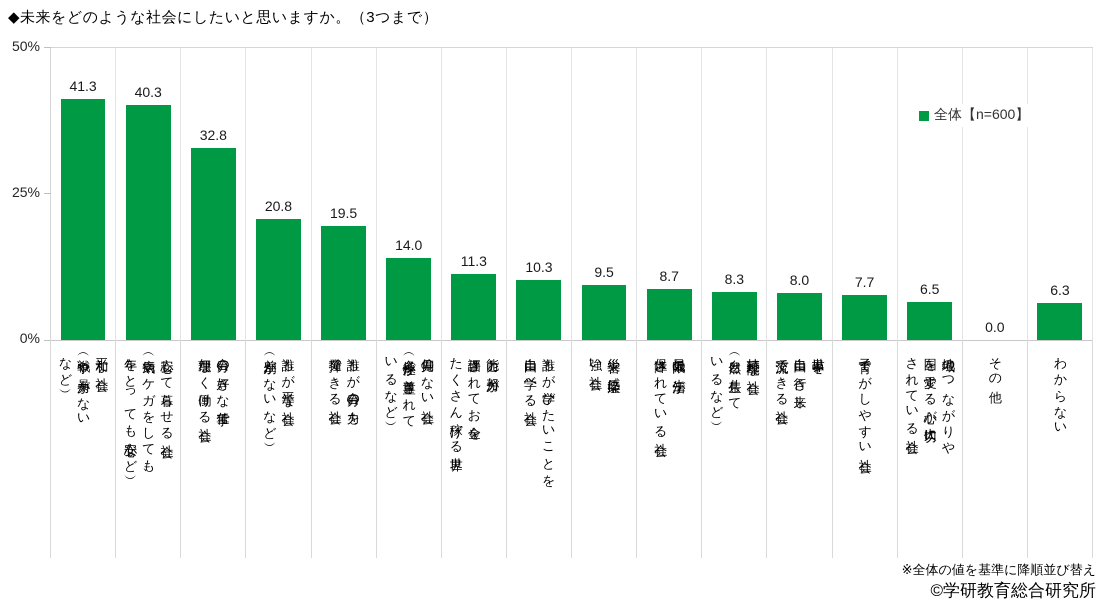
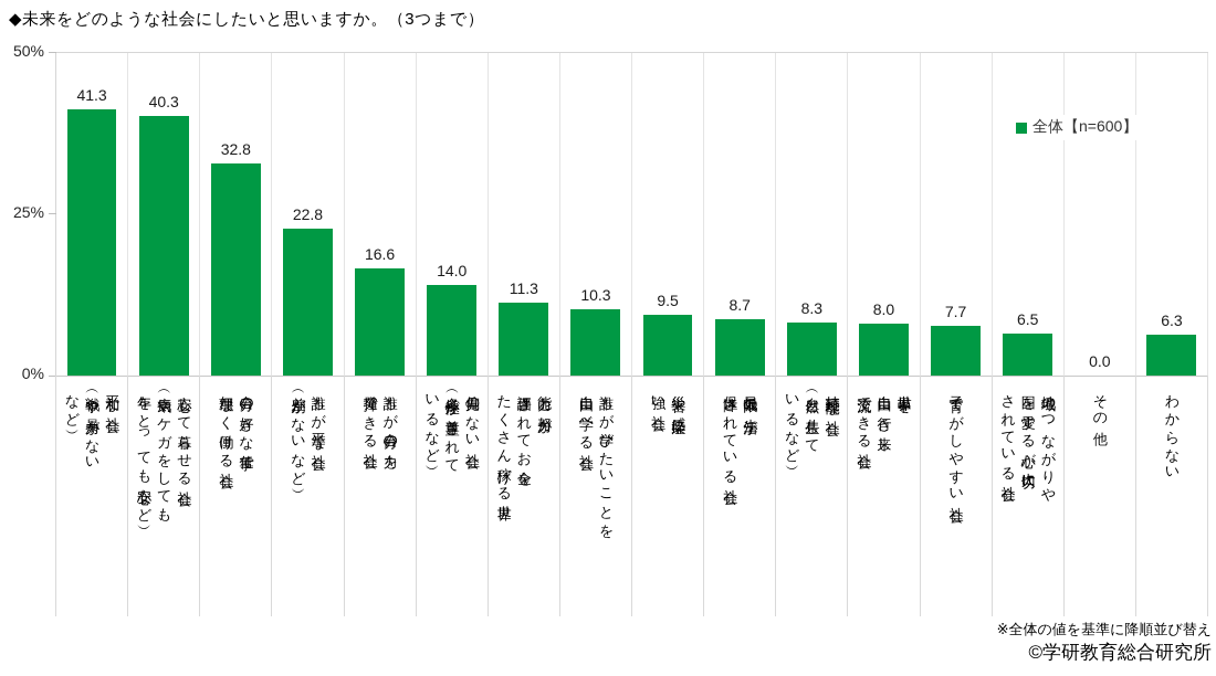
誰もが平等な社会 （差別がないなど）: 20.8 -> 22.8
誰もが自分の力を 発揮できる社会: 19.5 -> 16.6
